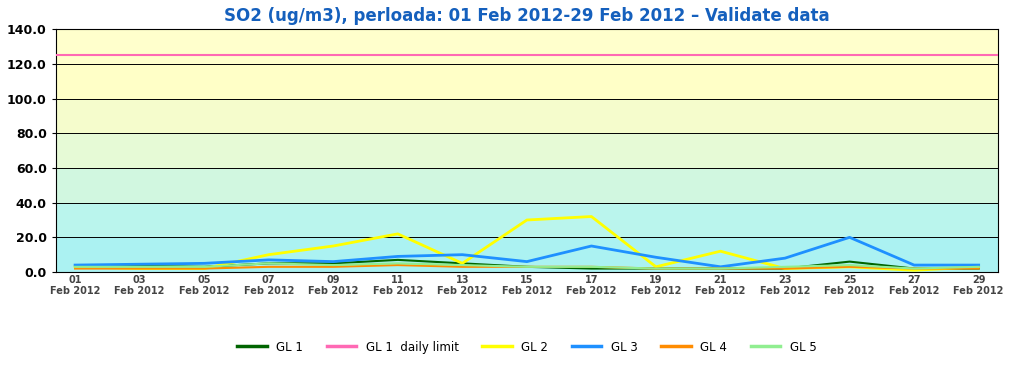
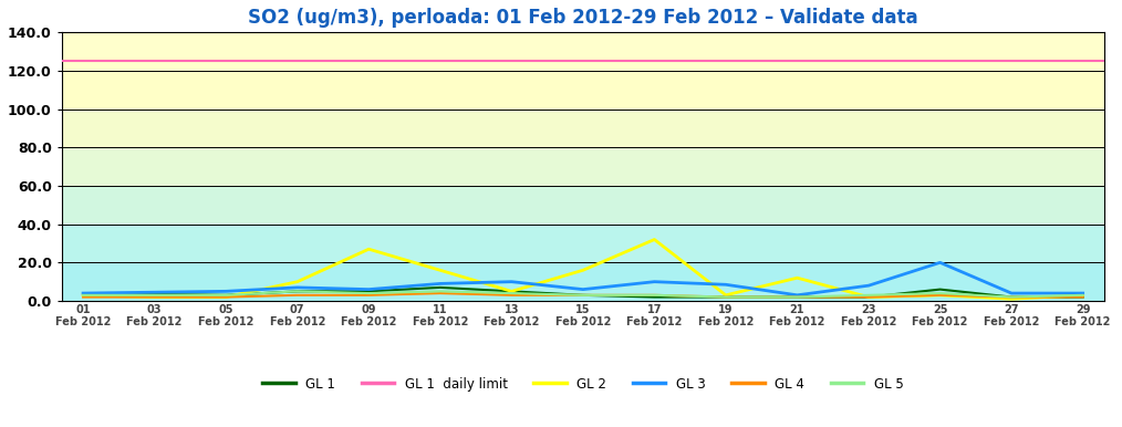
GL 2/09 Feb 2012: 15 -> 27
GL 2/11 Feb 2012: 22 -> 16
GL 2/15 Feb 2012: 30 -> 16
GL 3/17 Feb 2012: 15 -> 10
